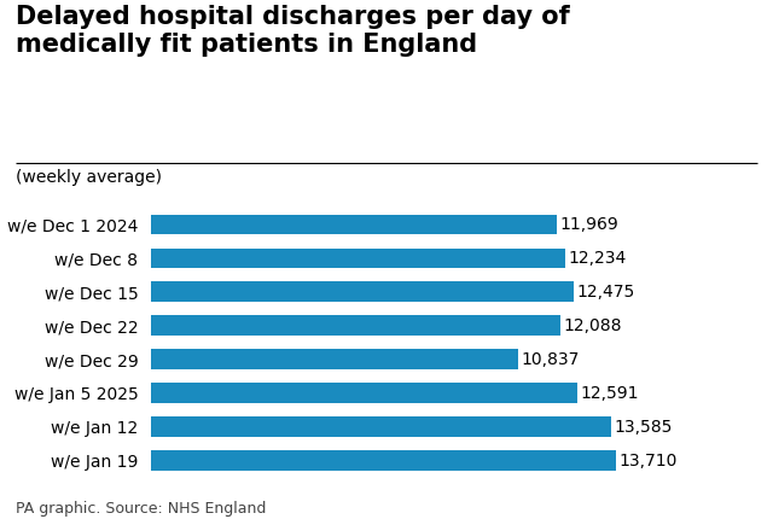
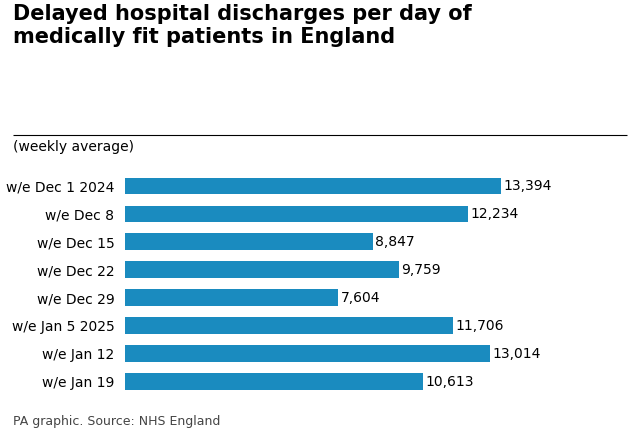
w/e Dec 1 2024: 11,969 -> 13,394
w/e Dec 15: 12,475 -> 8,847
w/e Dec 22: 12,088 -> 9,759
w/e Dec 29: 10,837 -> 7,604
w/e Jan 5 2025: 12,591 -> 11,706
w/e Jan 12: 13,585 -> 13,014
w/e Jan 19: 13,710 -> 10,613
